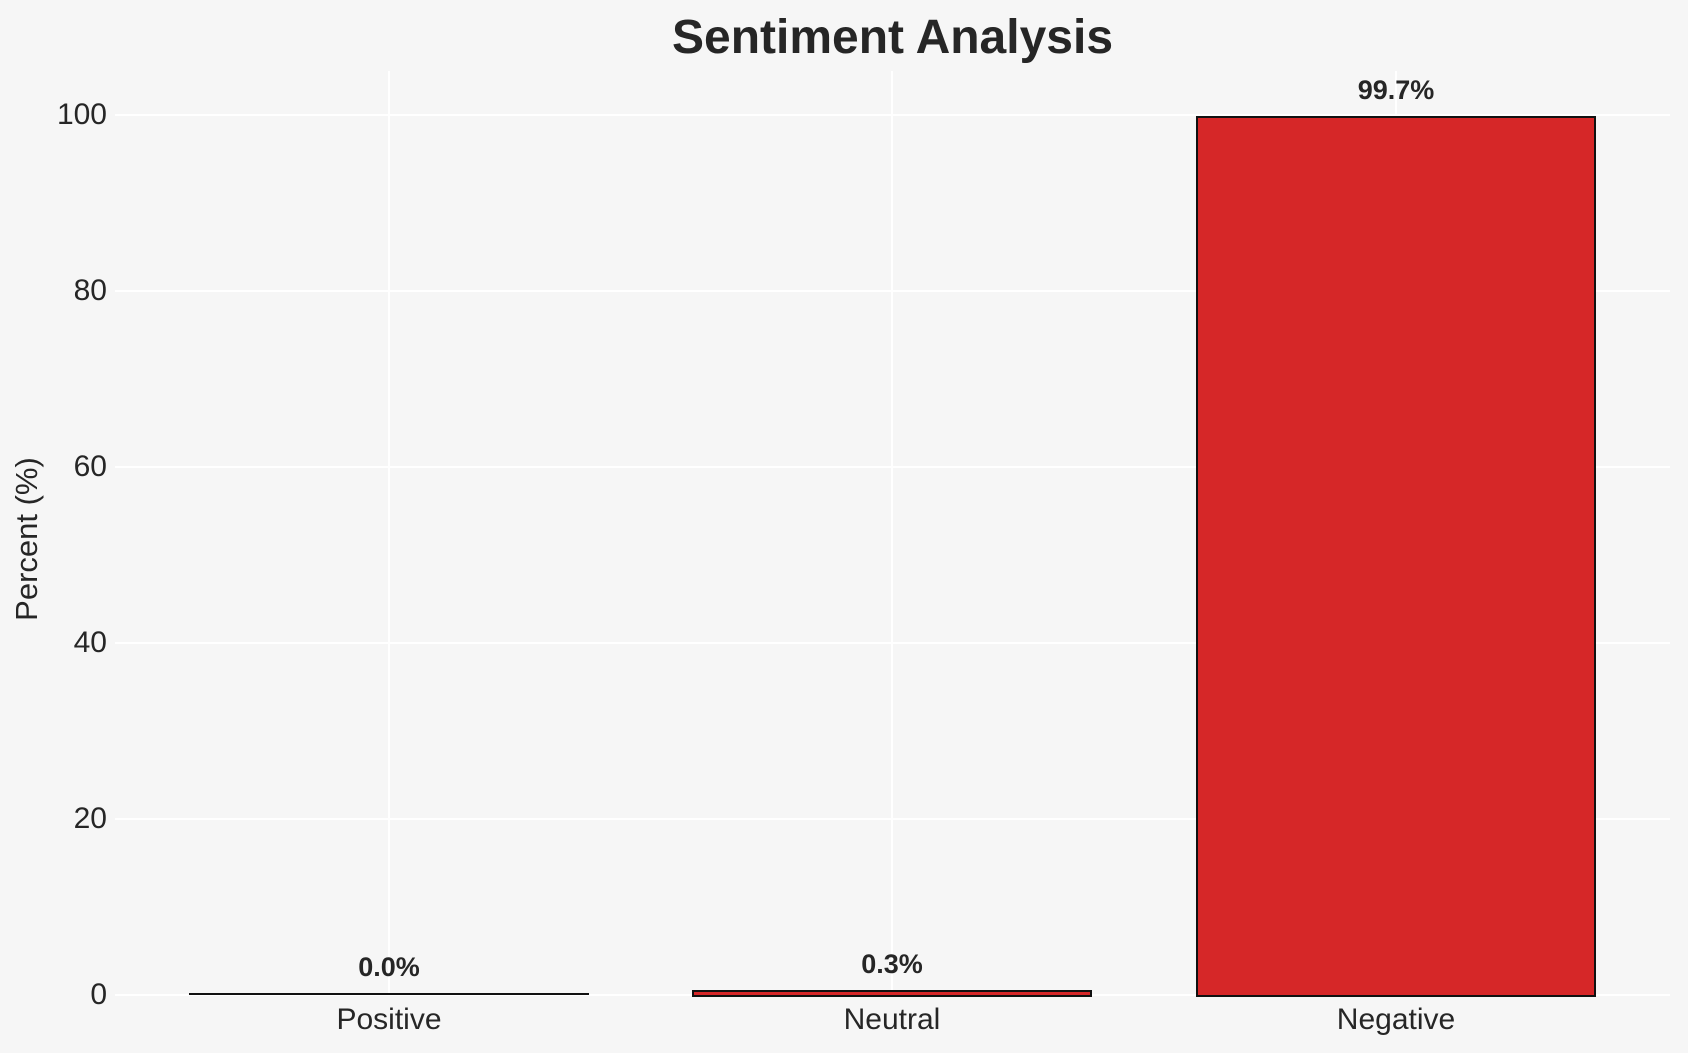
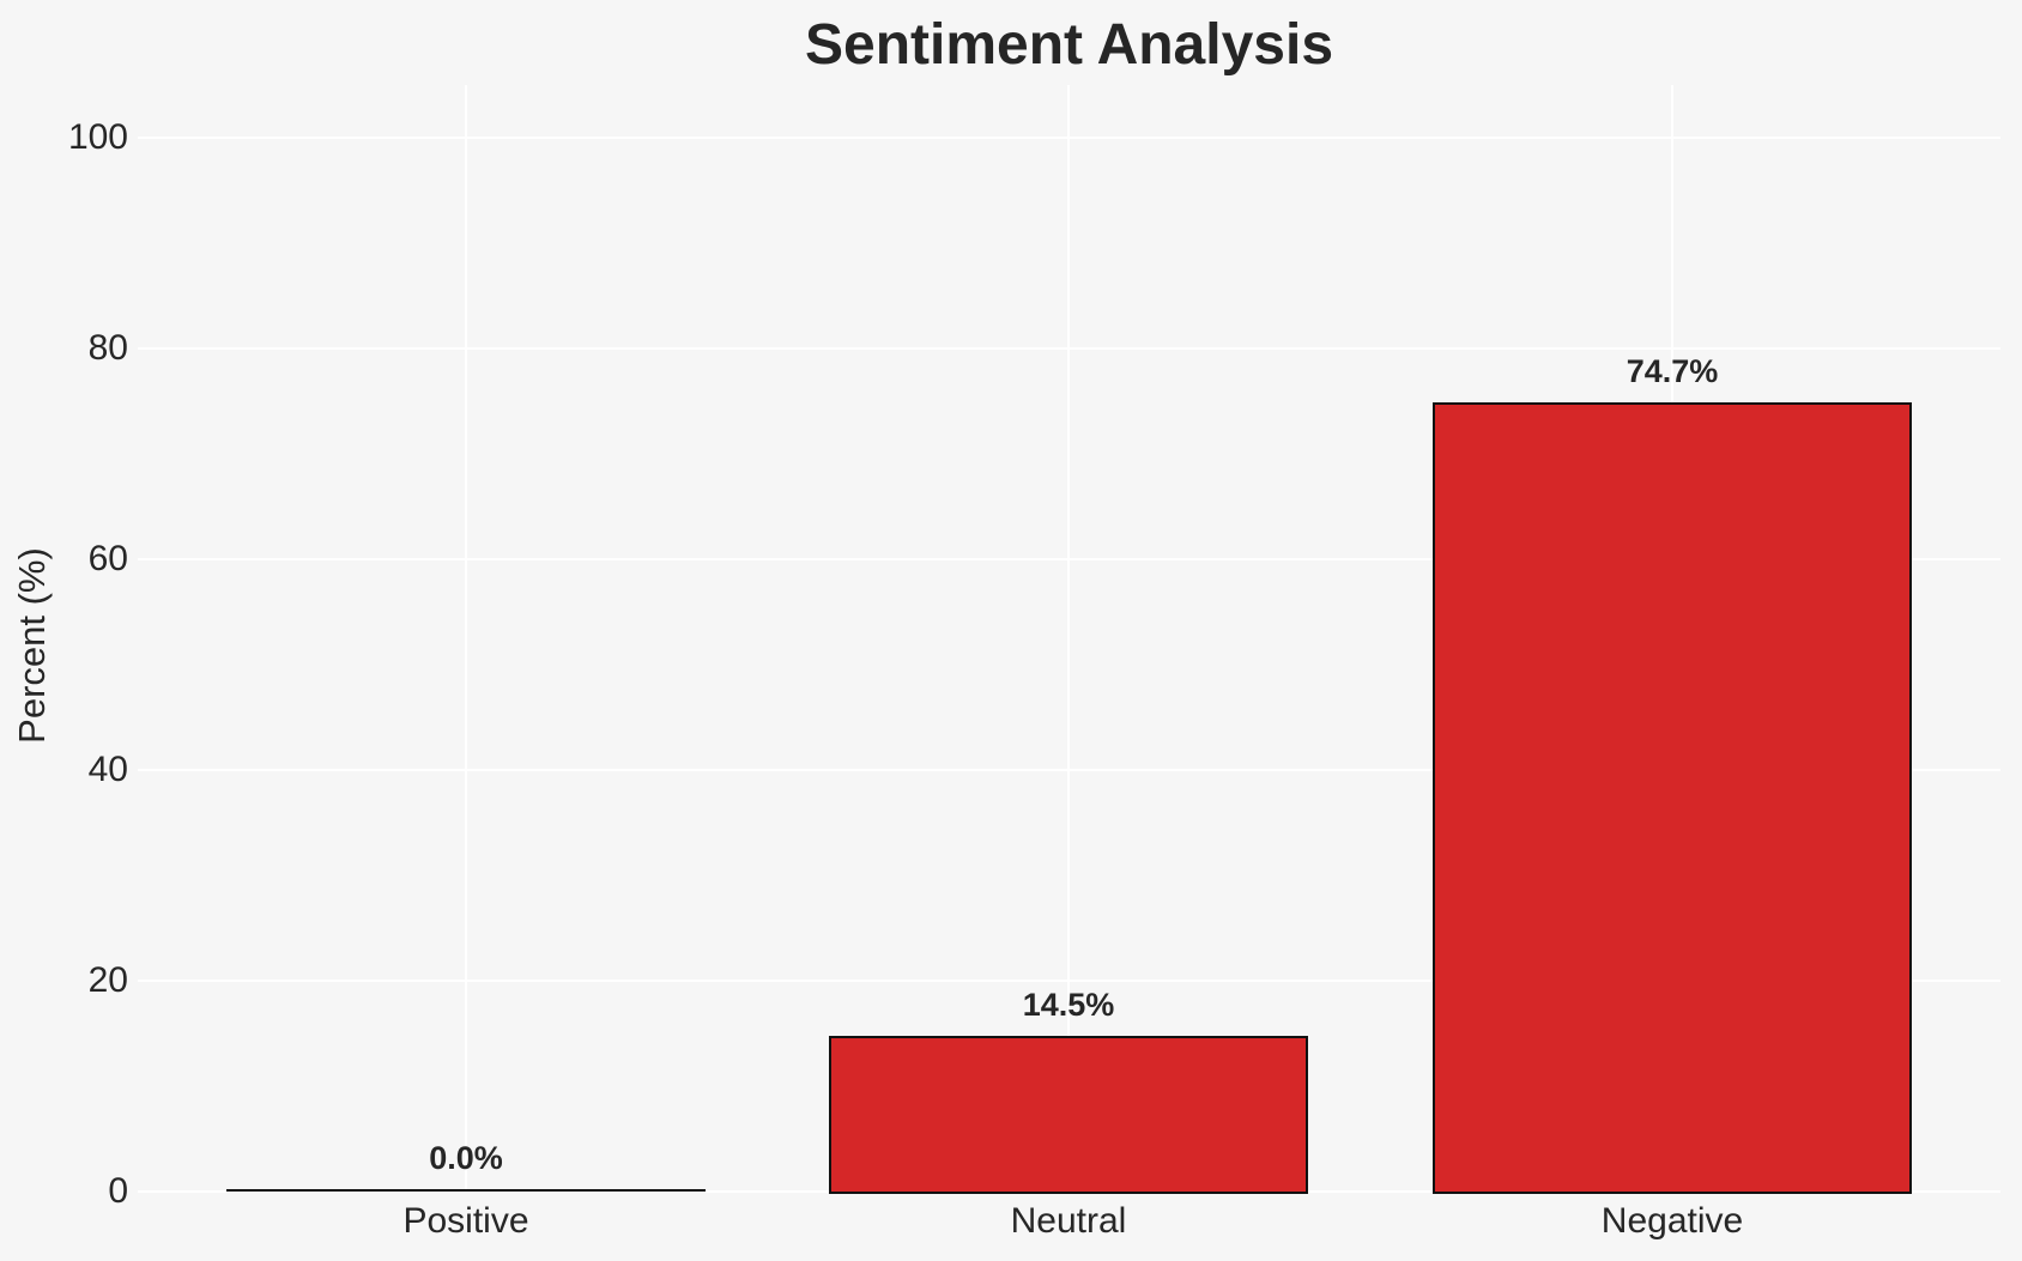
Neutral: 0.3% -> 14.5%
Negative: 99.7% -> 74.7%
